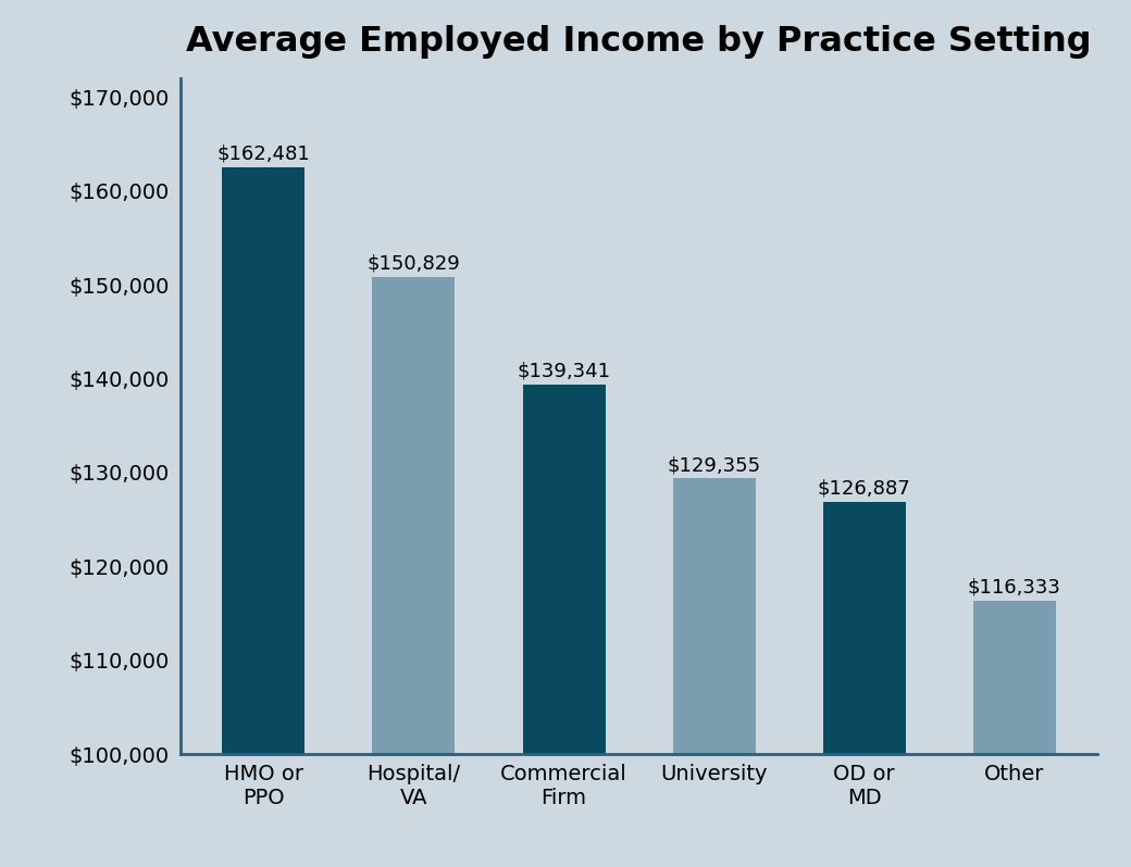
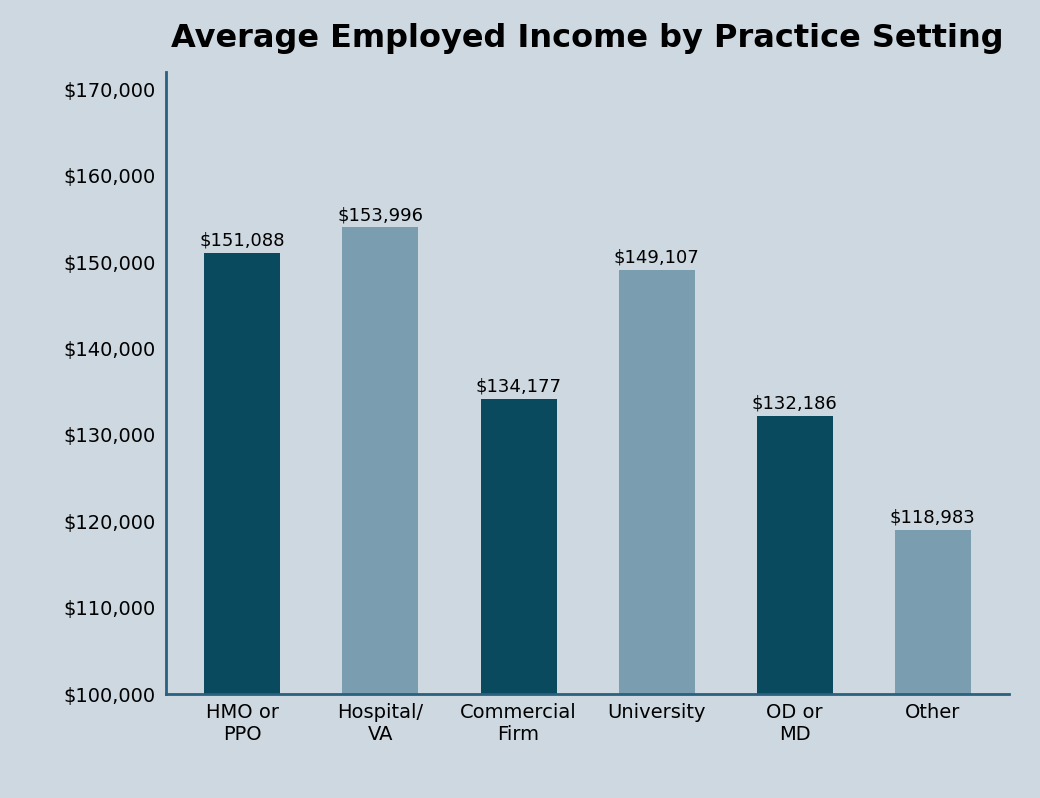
HMO or PPO: $162,481 -> $151,088
Hospital/ VA: $150,829 -> $153,996
Commercial Firm: $139,341 -> $134,177
University: $129,355 -> $149,107
OD or MD: $126,887 -> $132,186
Other: $116,333 -> $118,983
